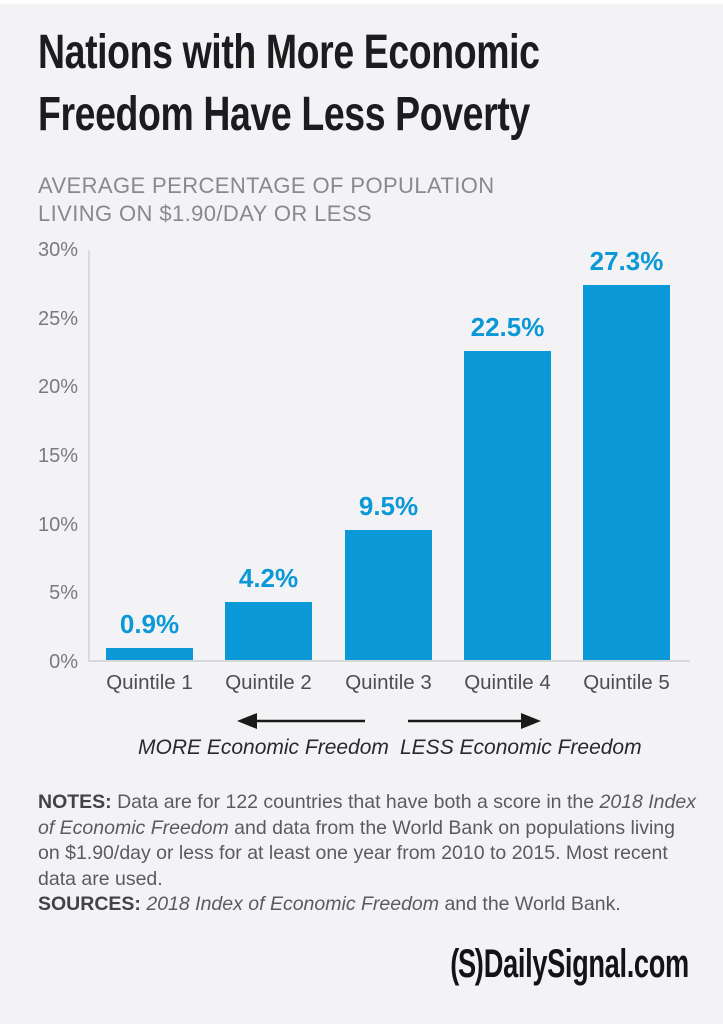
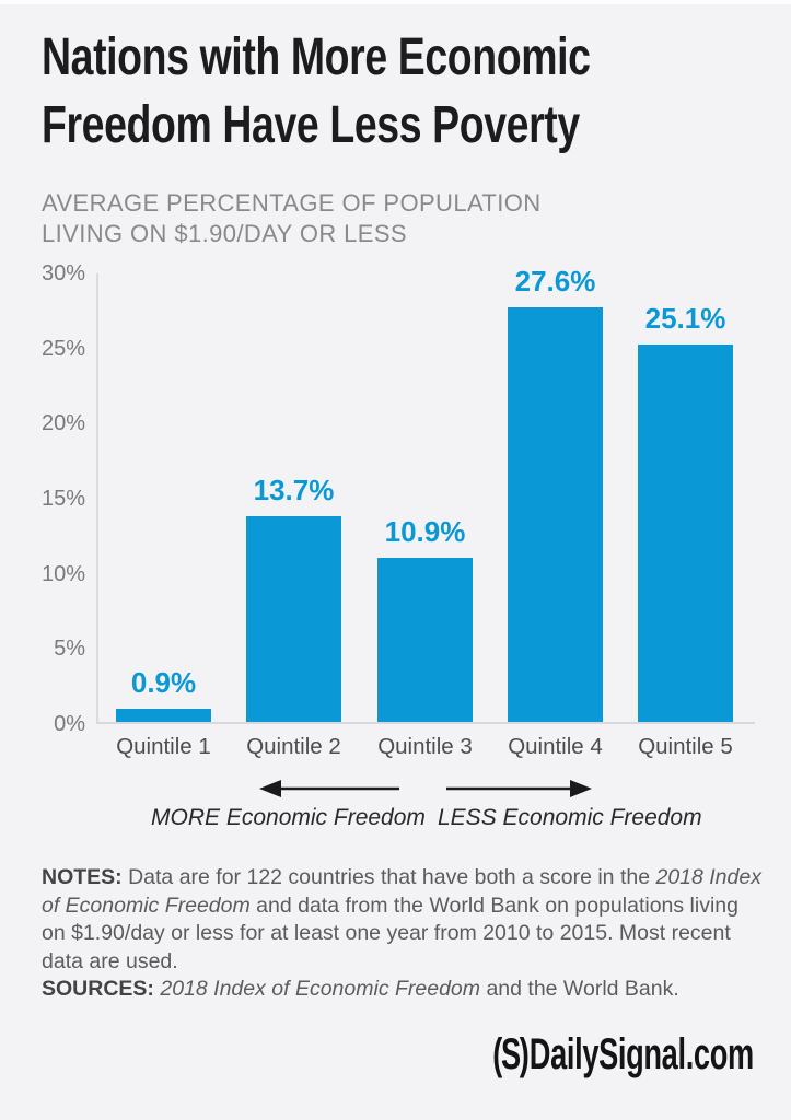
Quintile 2: 4.2% -> 13.7%
Quintile 3: 9.5% -> 10.9%
Quintile 4: 22.5% -> 27.6%
Quintile 5: 27.3% -> 25.1%
